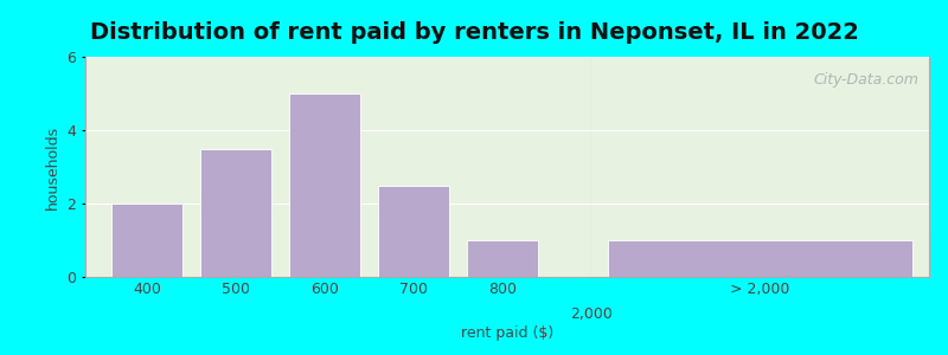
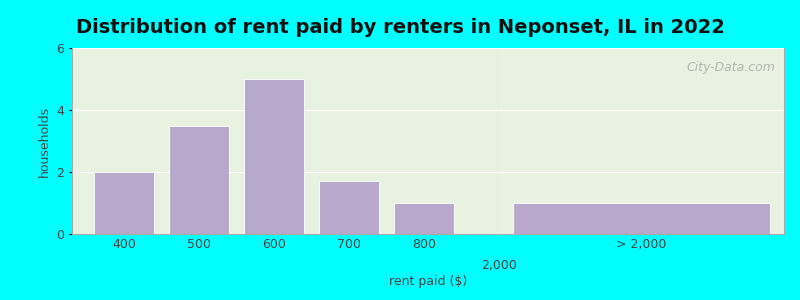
700: 2.5 -> 1.7
